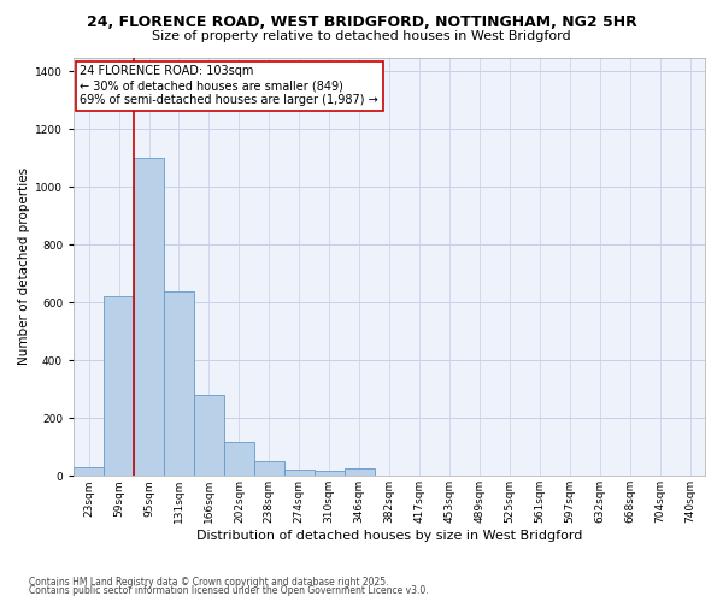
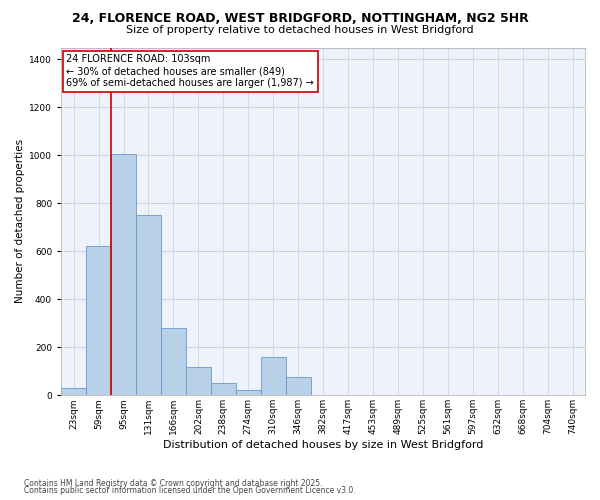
95sqm: 1100 -> 1005
131sqm: 640 -> 750
310sqm: 18 -> 160
346sqm: 25 -> 75
